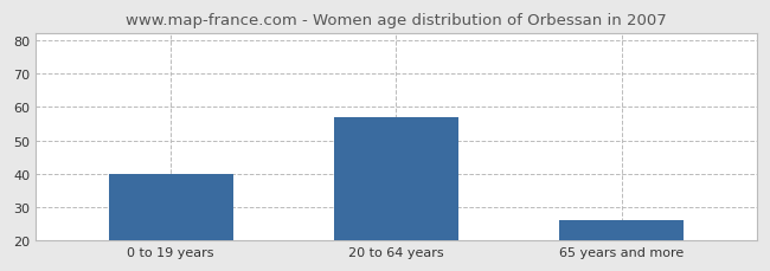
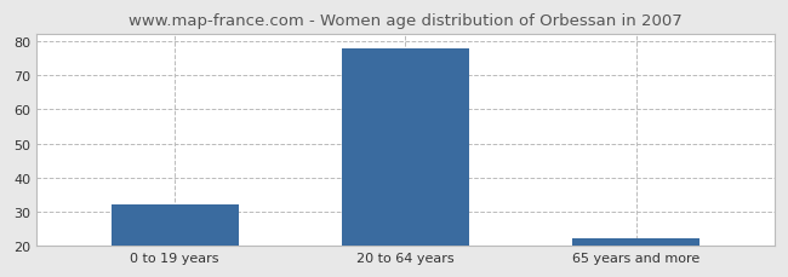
0 to 19 years: 40 -> 32
20 to 64 years: 57 -> 78
65 years and more: 26 -> 22
